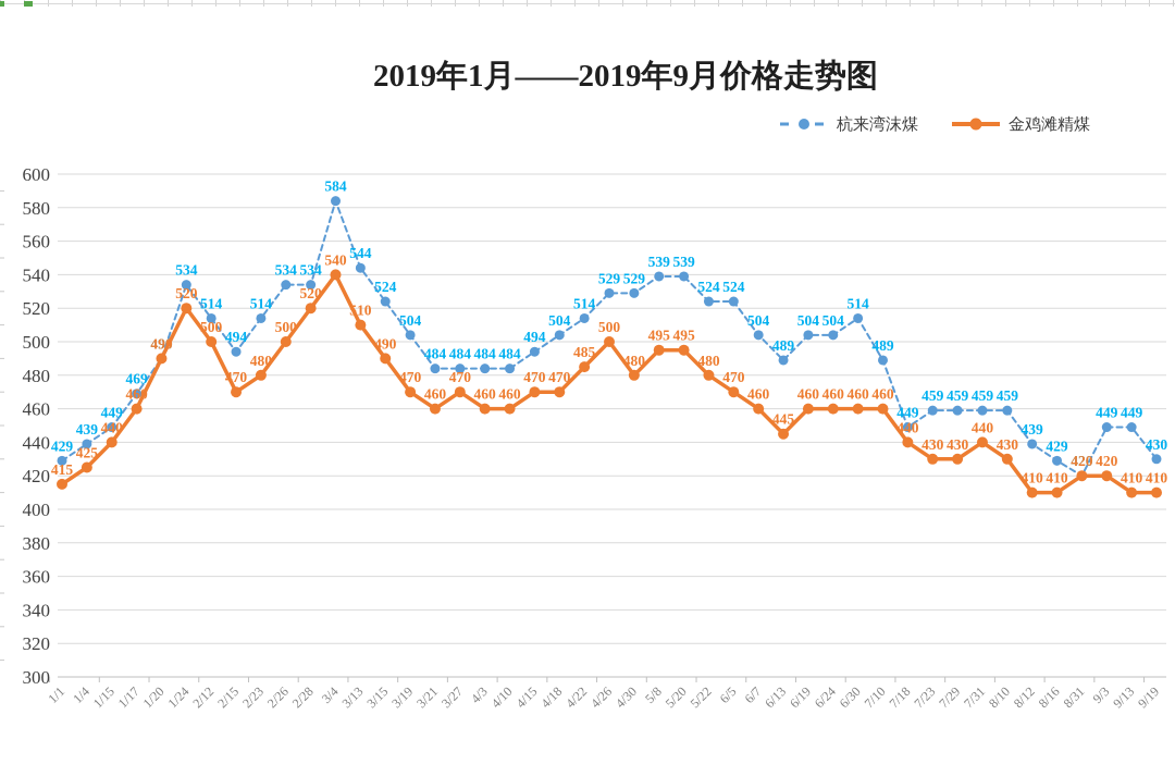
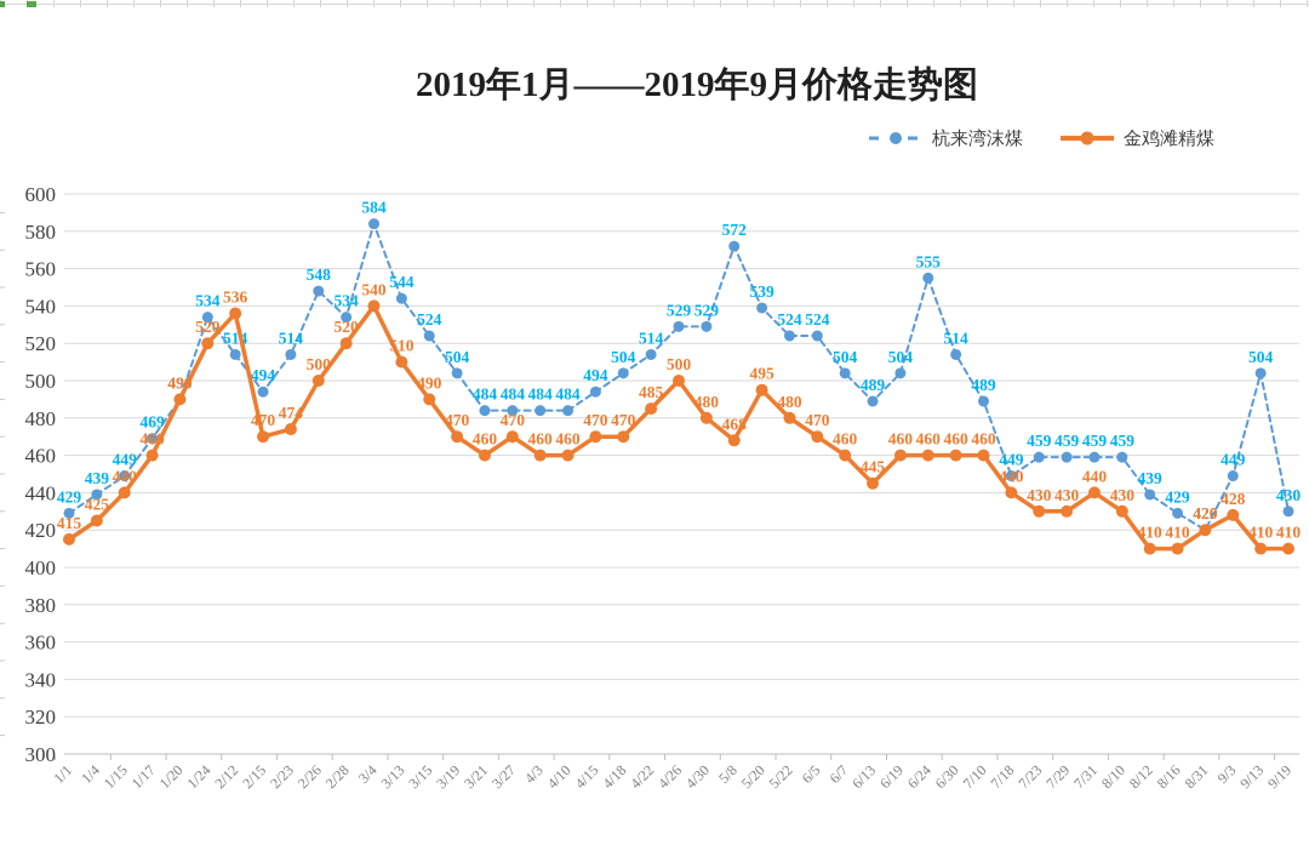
金鸡滩精煤/2/12: 500 -> 536
金鸡滩精煤/2/23: 480 -> 474
杭来湾沫煤/2/26: 534 -> 548
杭来湾沫煤/5/8: 539 -> 572
金鸡滩精煤/5/8: 495 -> 468
杭来湾沫煤/6/24: 504 -> 555
金鸡滩精煤/9/3: 420 -> 428
杭来湾沫煤/9/13: 449 -> 504
